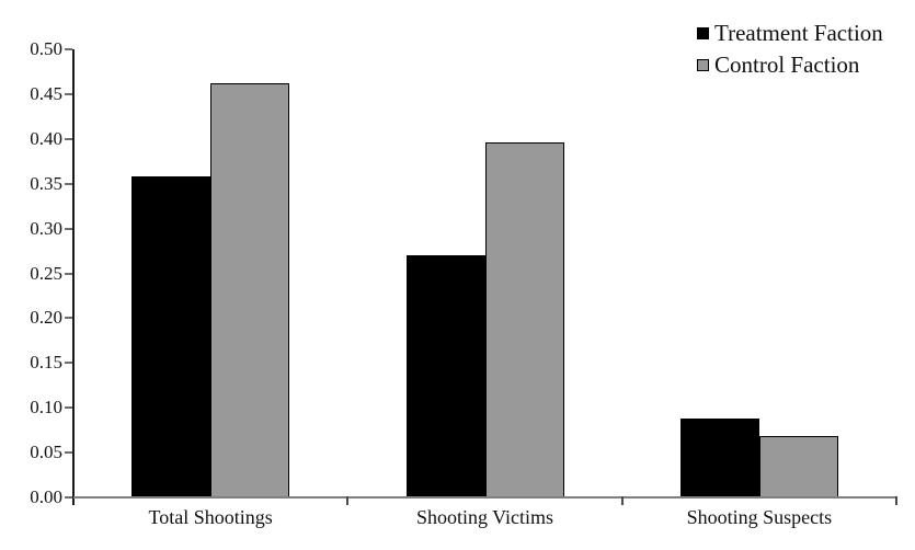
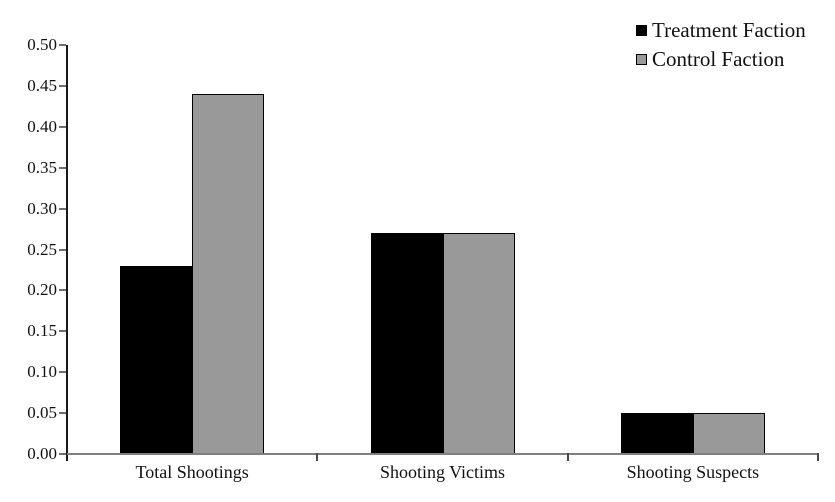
Treatment Faction/Total Shootings: 0.36 -> 0.23
Control Faction/Total Shootings: 0.46 -> 0.44
Control Faction/Shooting Victims: 0.40 -> 0.27
Treatment Faction/Shooting Suspects: 0.09 -> 0.05
Control Faction/Shooting Suspects: 0.07 -> 0.05
